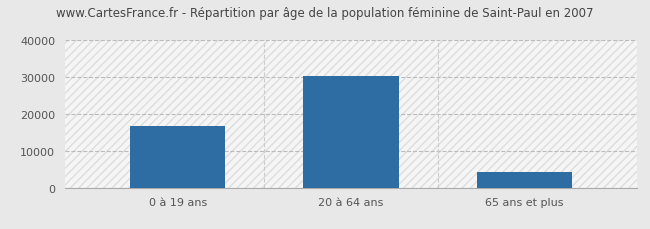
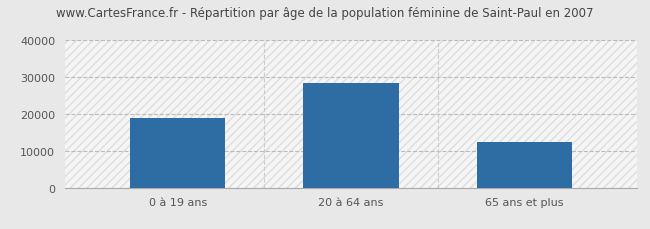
0 à 19 ans: 16700 -> 19000
20 à 64 ans: 30200 -> 28500
65 ans et plus: 4200 -> 12500
